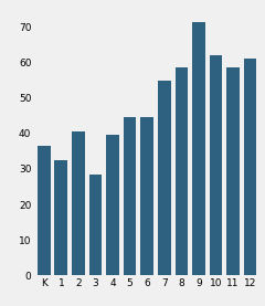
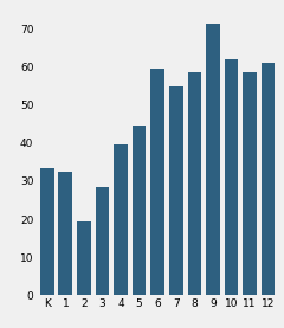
K: 36.5 -> 33.5
2: 40.5 -> 19.5
6: 44.5 -> 59.5
